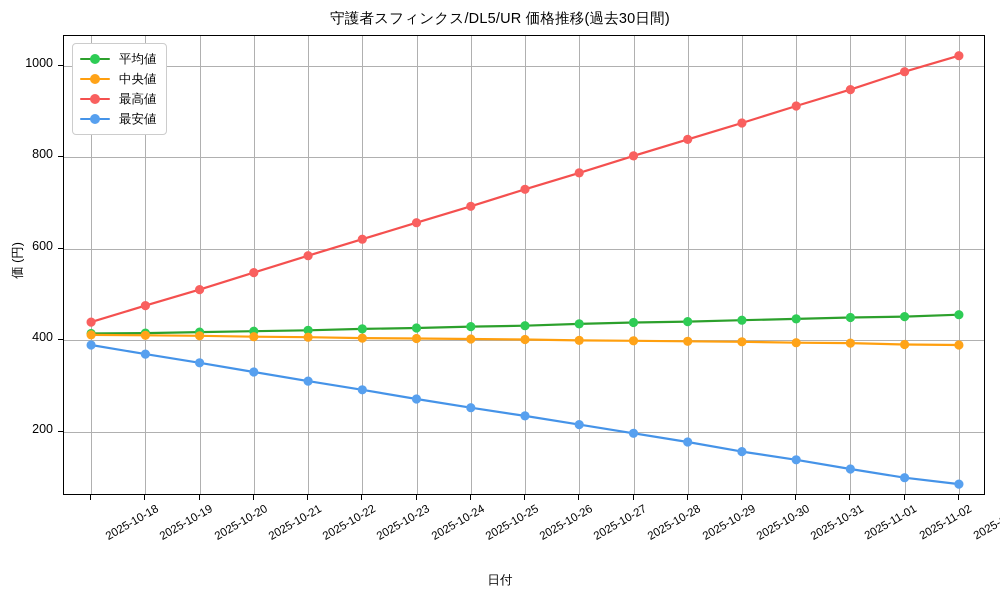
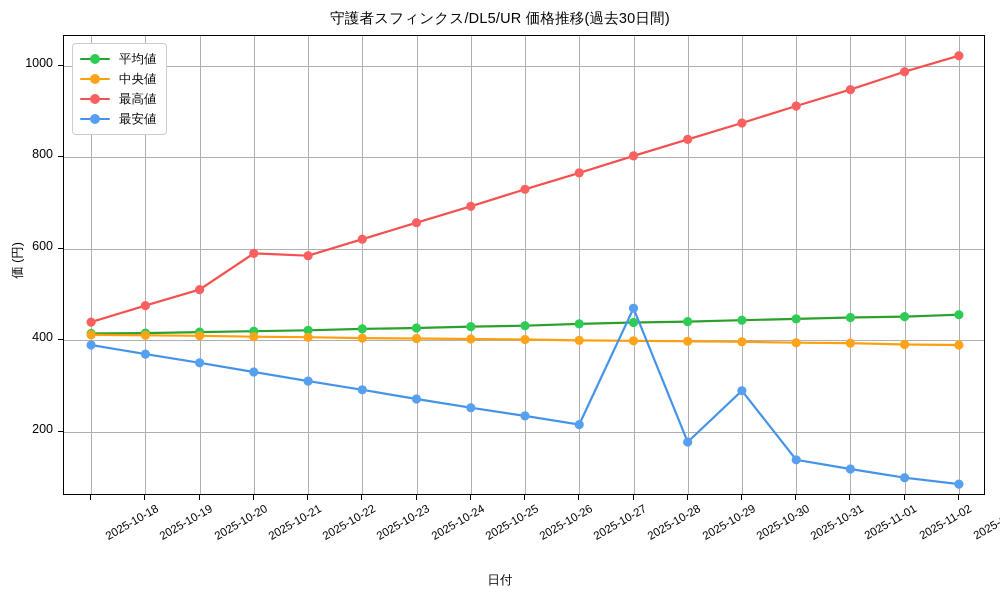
最高値/2025-10-21: 550 -> 590
最安値/2025-10-28: 200 -> 470
最安値/2025-10-30: 160 -> 290
